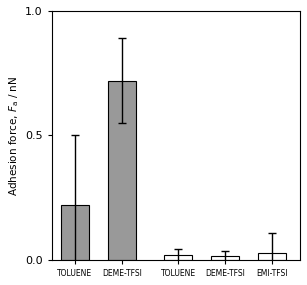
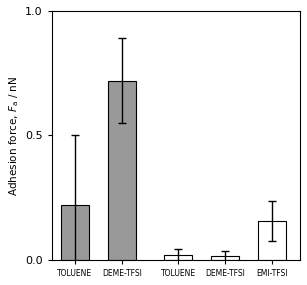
EMI-TFSI: 0.030 -> 0.155
